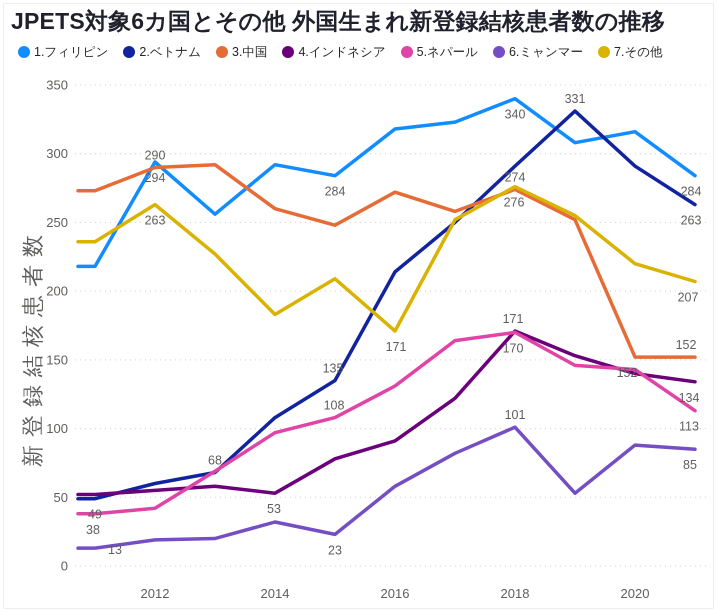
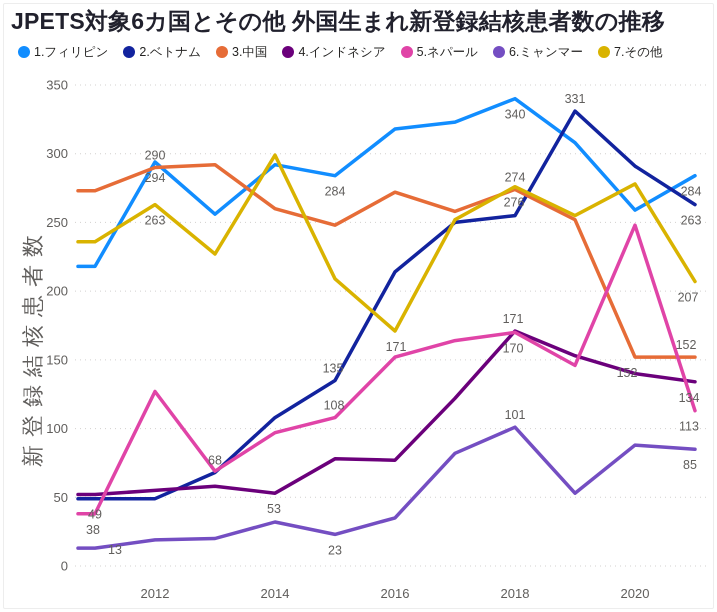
2.ベトナム/2012: 60 -> 49
5.ネパール/2012: 42 -> 127
7.その他/2014: 183 -> 299
4.インドネシア/2016: 91 -> 77
5.ネパール/2016: 131 -> 152
6.ミャンマー/2016: 58 -> 35
2.ベトナム/2018: 291 -> 255
1.フィリピン/2020: 316 -> 259
5.ネパール/2020: 143 -> 248
7.その他/2020: 220 -> 278
